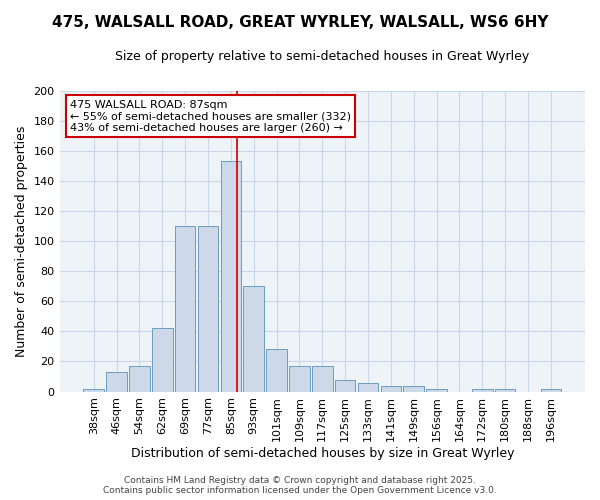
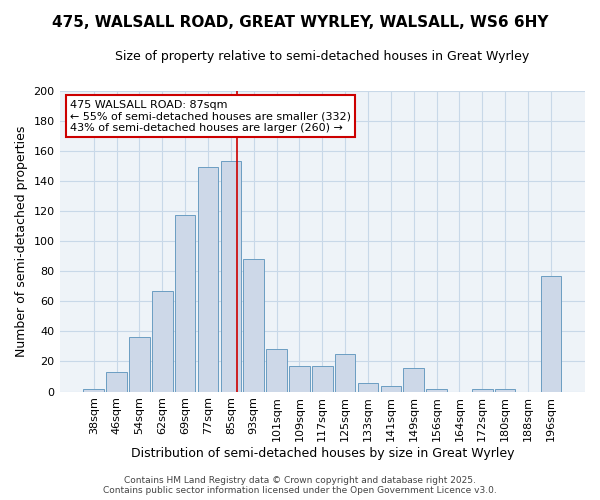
54sqm: 17 -> 36
62sqm: 42 -> 67
69sqm: 110 -> 117
77sqm: 110 -> 149
93sqm: 70 -> 88
125sqm: 8 -> 25
149sqm: 4 -> 16
196sqm: 2 -> 77
